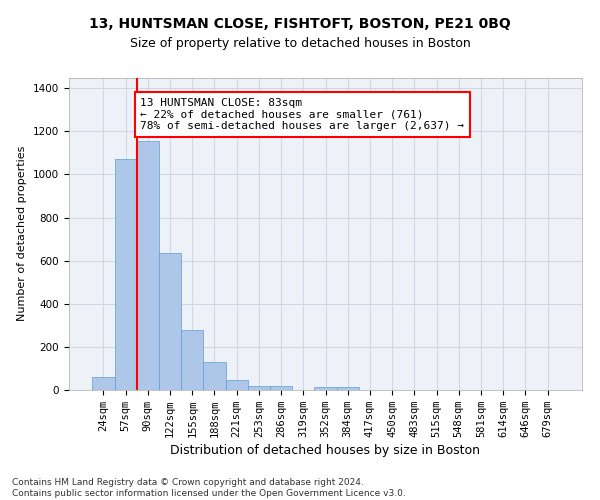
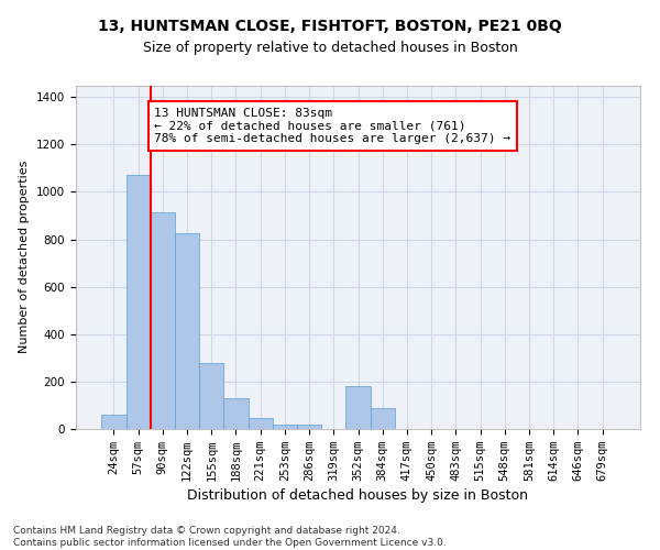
90sqm: 1155 -> 915
122sqm: 638 -> 825
352sqm: 15 -> 180
384sqm: 12 -> 90
